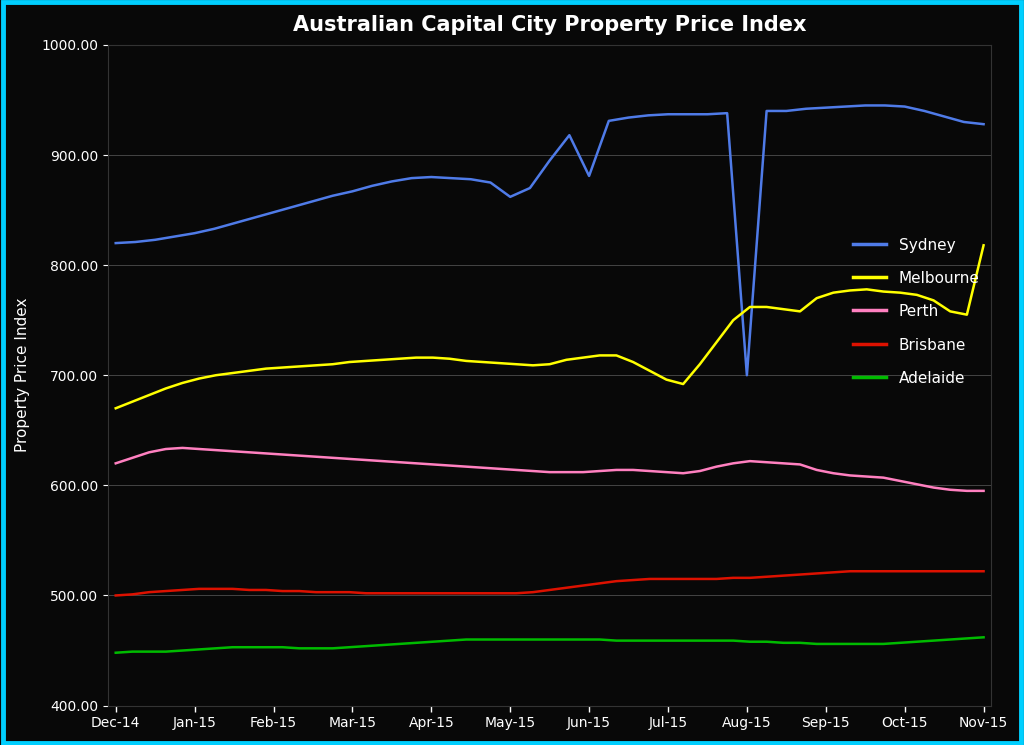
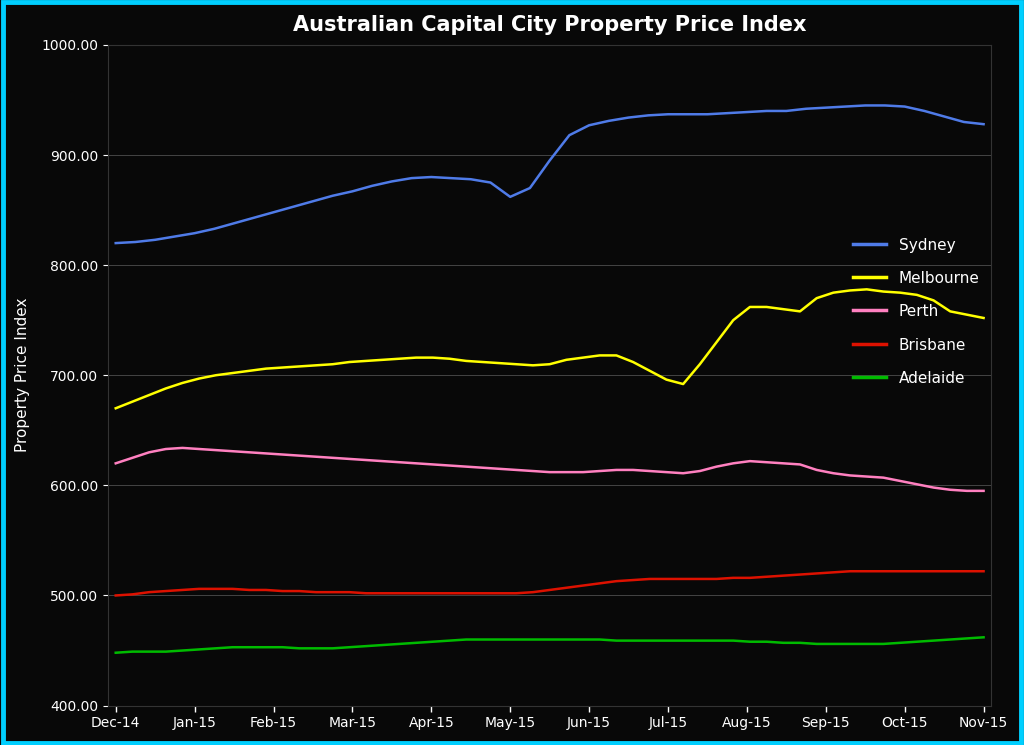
Sydney/Jun-15: 881 -> 927
Sydney/Aug-15: 700 -> 939
Melbourne/Nov-15: 818 -> 752
